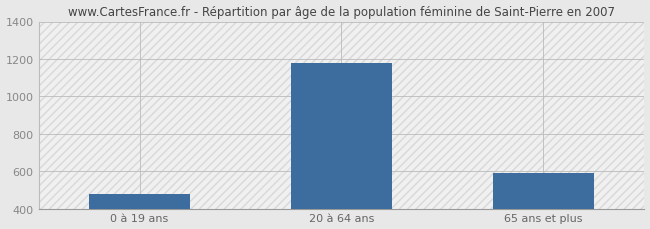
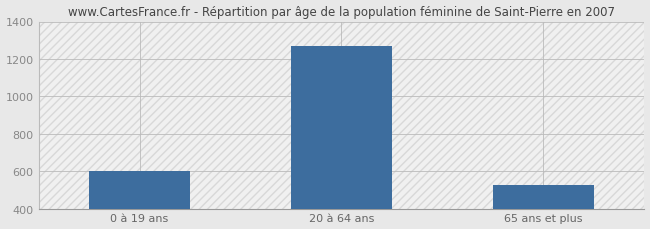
0 à 19 ans: 480 -> 600
20 à 64 ans: 1180 -> 1270
65 ans et plus: 590 -> 530
